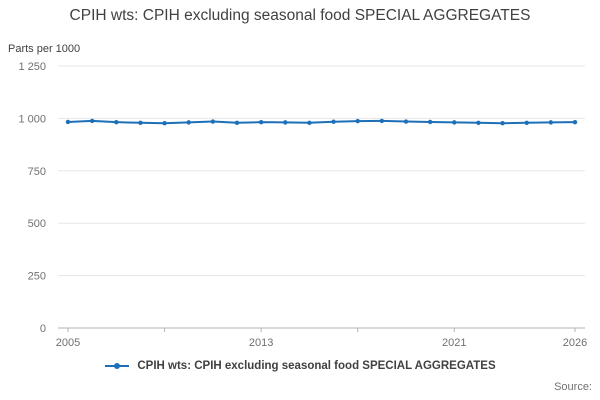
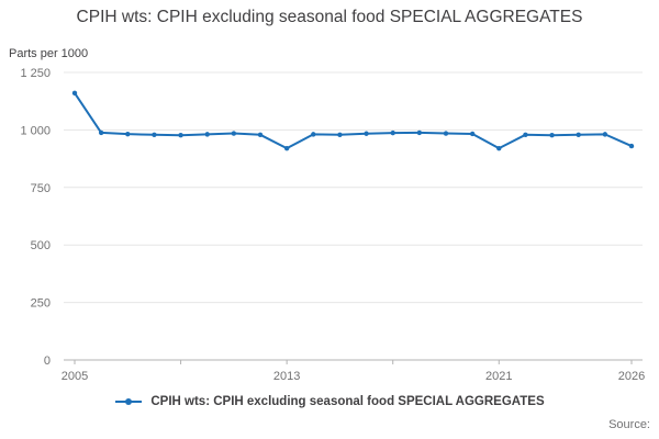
2005: 980 -> 1160
2013: 980 -> 920
2021: 980 -> 920
2026: 980 -> 930
